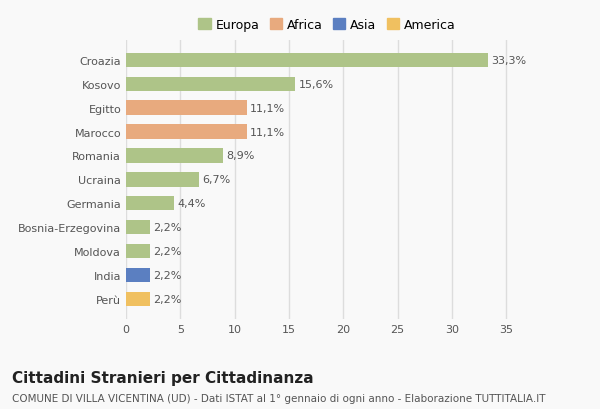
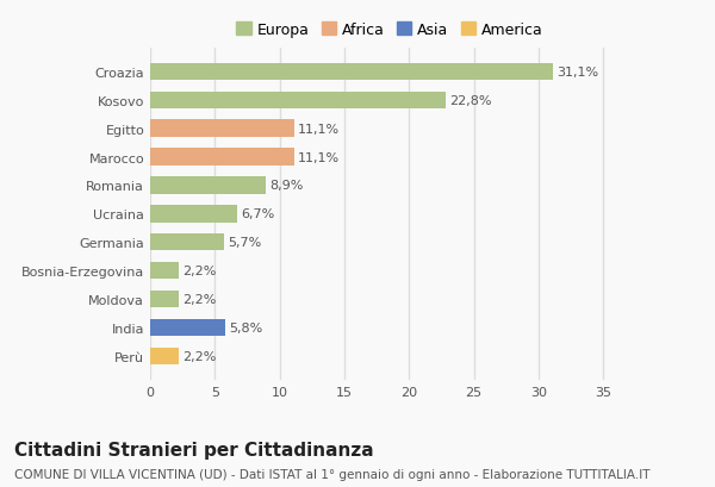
Croazia: 33,3% -> 31,1%
Kosovo: 15,6% -> 22,8%
Germania: 4,4% -> 5,7%
India: 2,2% -> 5,8%
